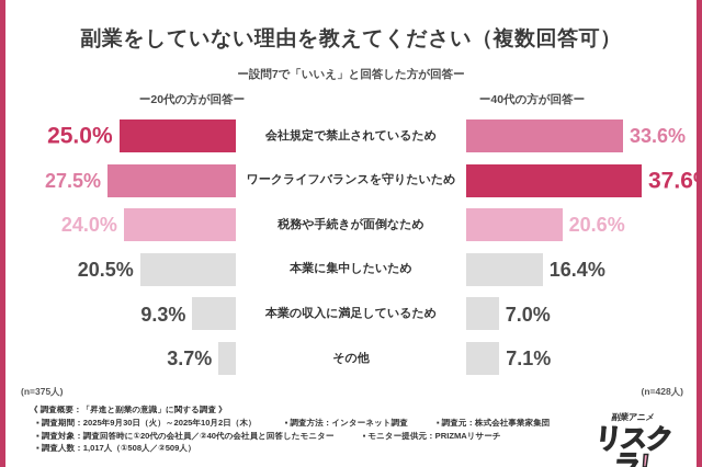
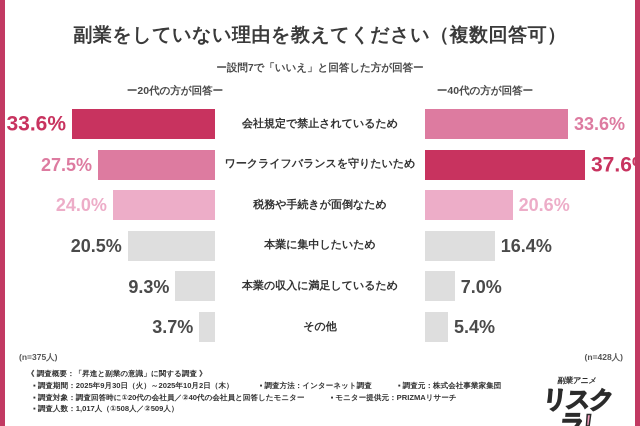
ー20代の方が回答ー/会社規定で禁止されているため: 25.0% -> 33.6%
ー40代の方が回答ー/その他: 7.1% -> 5.4%
